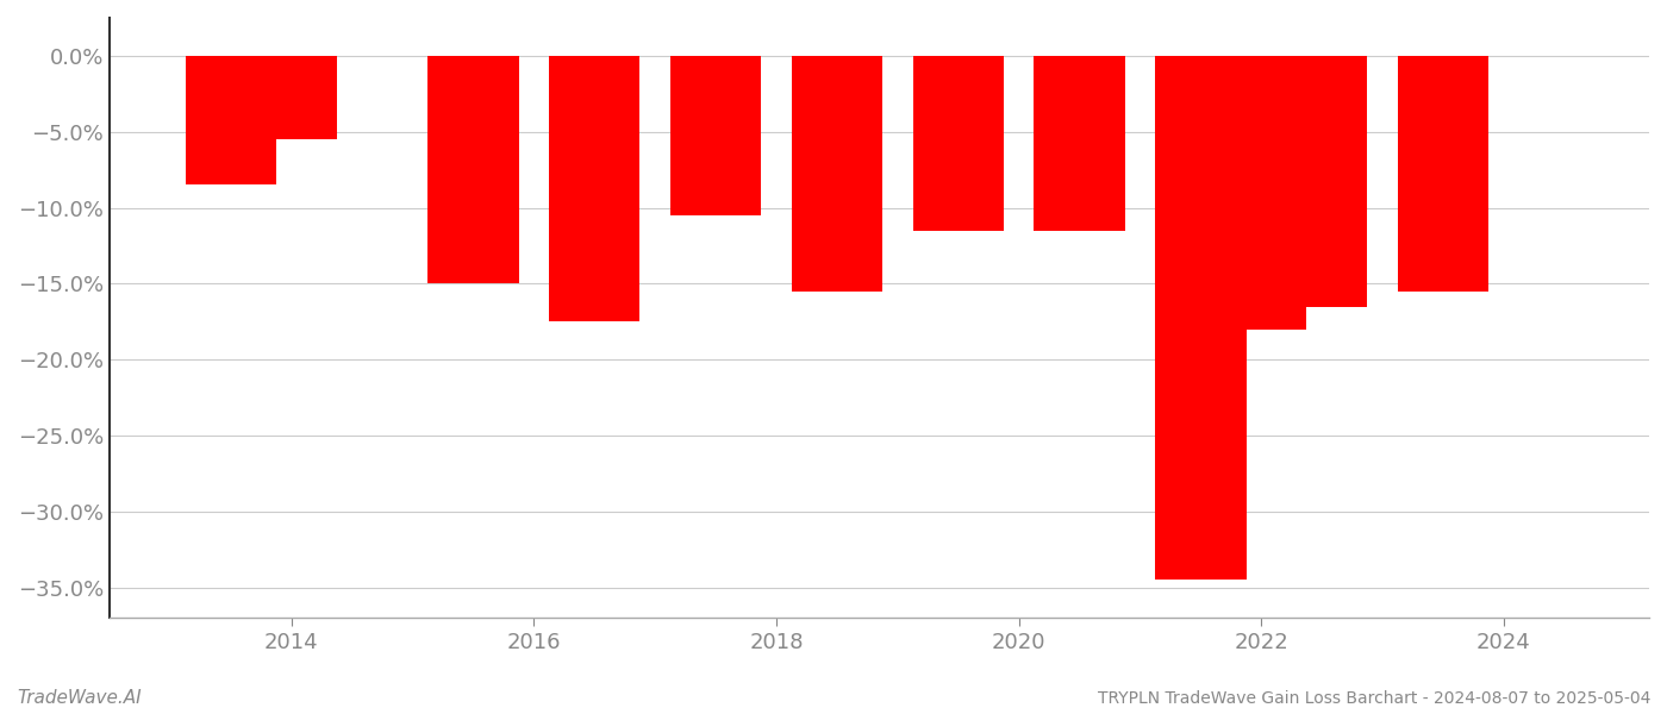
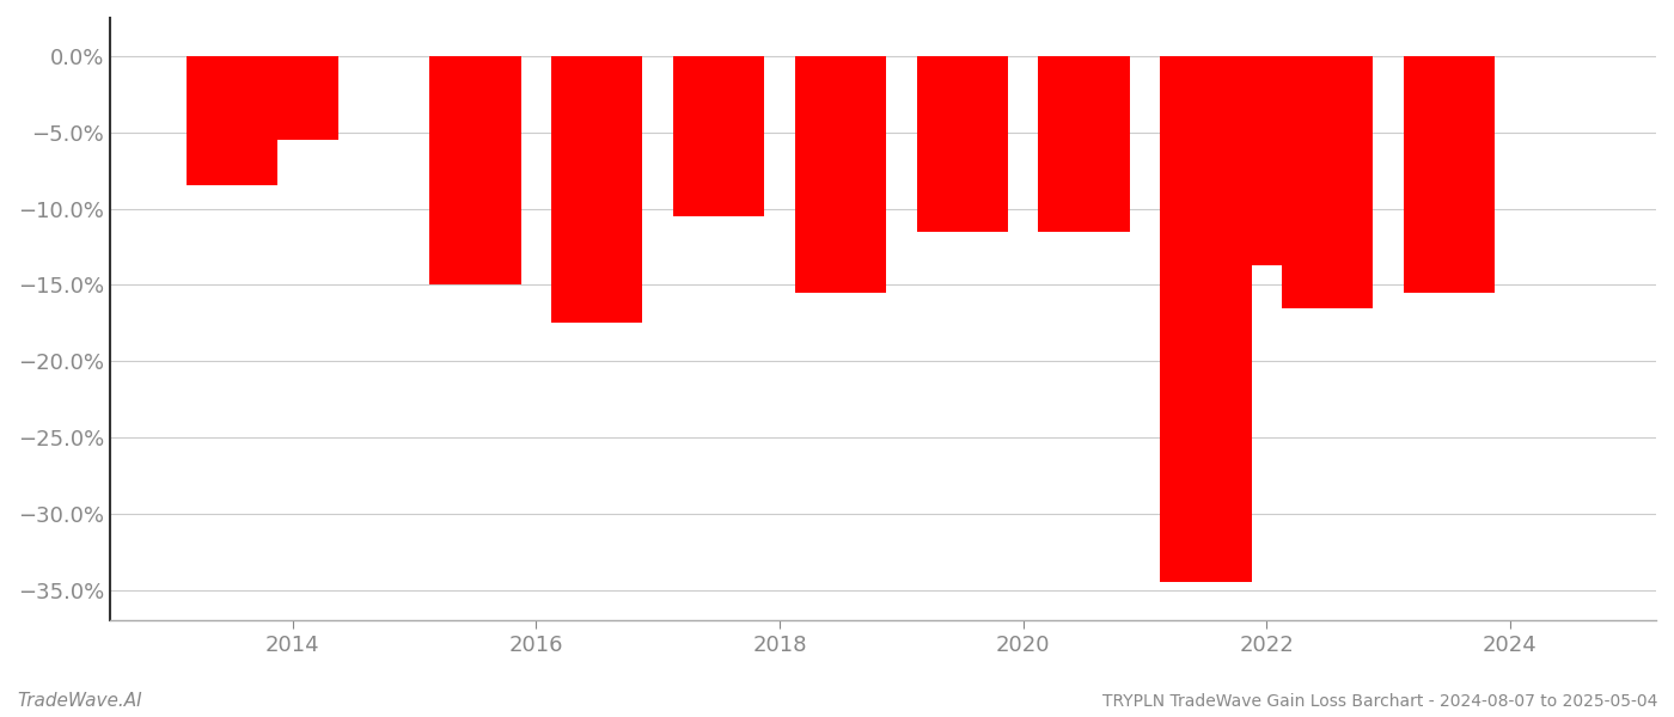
2022: -18.0% -> -13.7%
